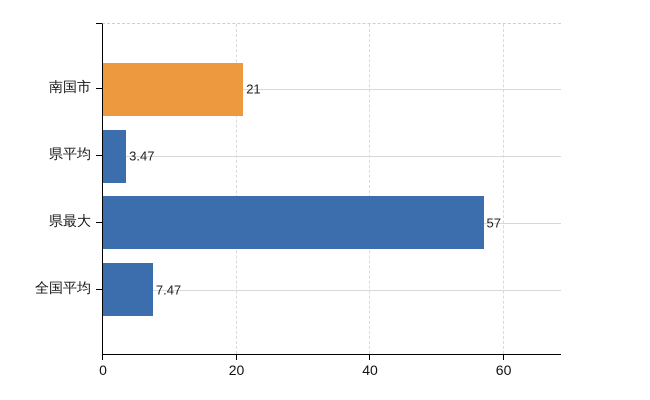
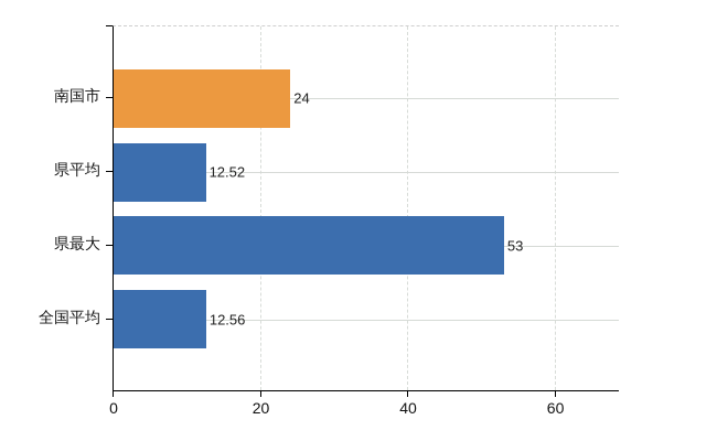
南国市: 21 -> 24
県平均: 3.47 -> 12.52
県最大: 57 -> 53
全国平均: 7.47 -> 12.56
